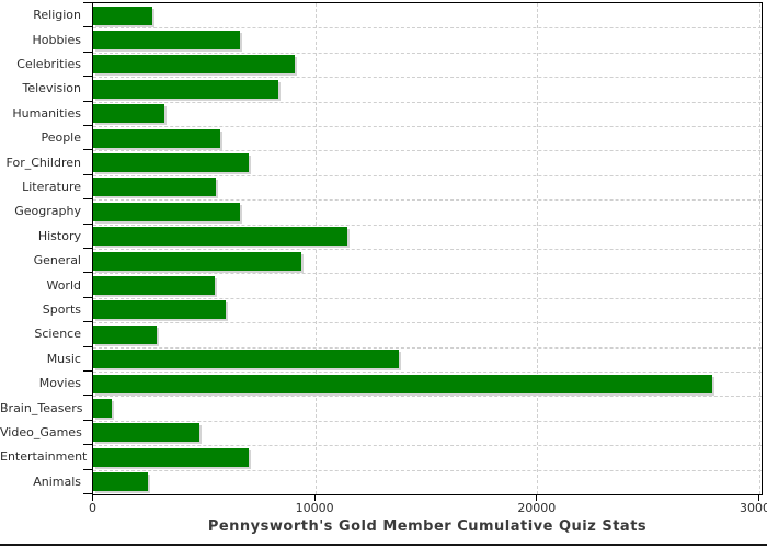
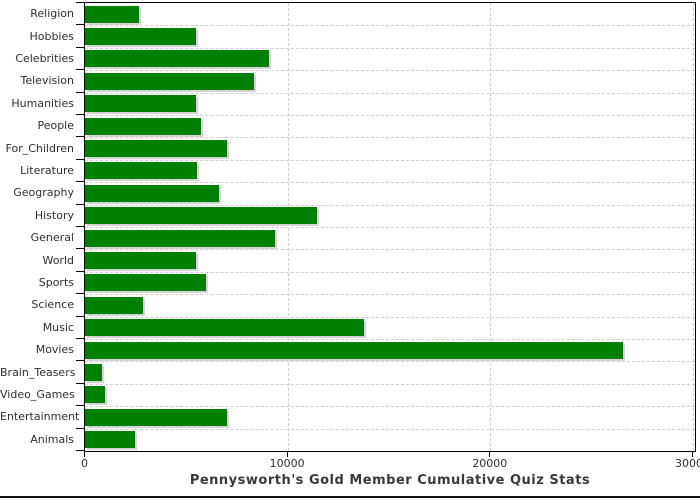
Hobbies: 6600 -> 5500
Humanities: 3200 -> 5500
Movies: 27900 -> 26600
Video_Games: 4800 -> 1000
